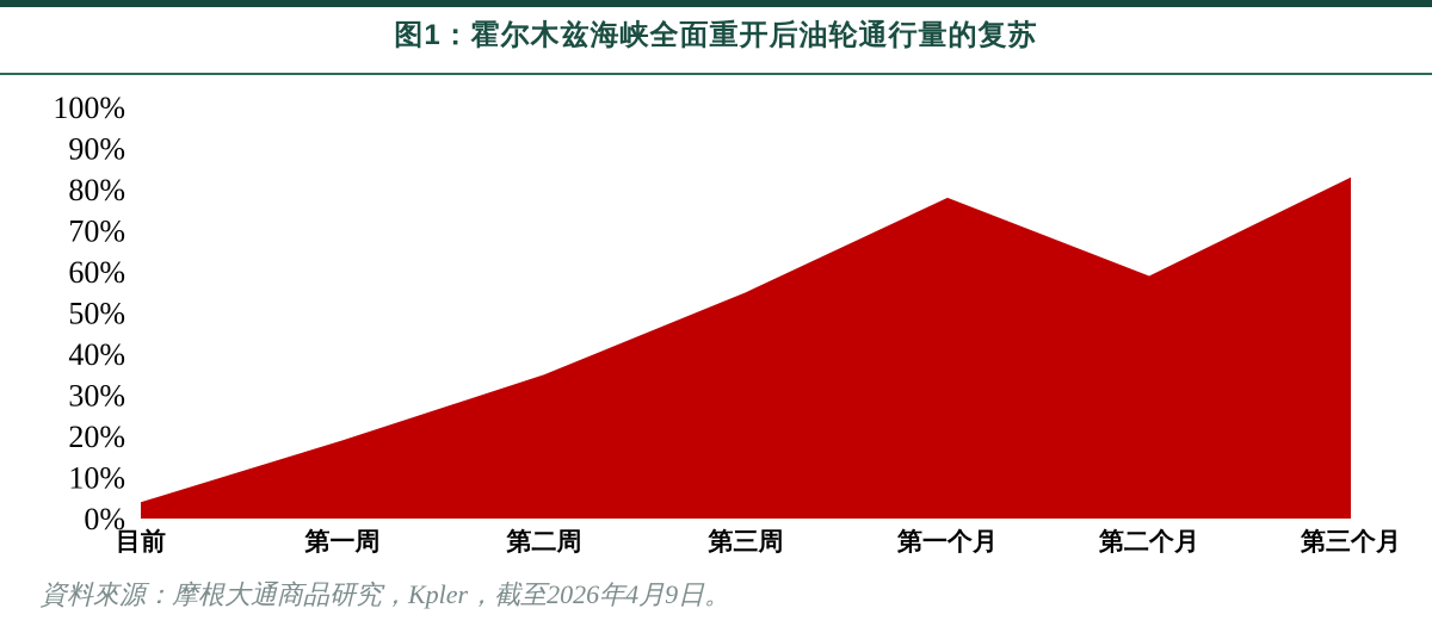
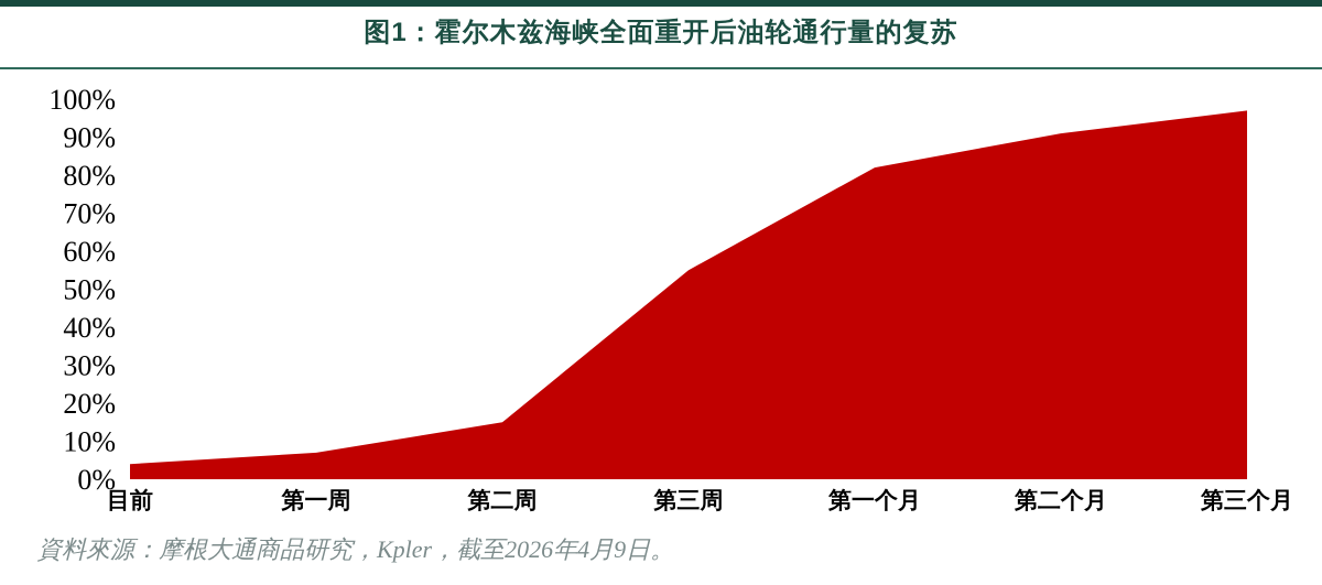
第一周: 19% -> 7%
第二周: 35% -> 15%
第一个月: 78% -> 82%
第二个月: 59% -> 91%
第三个月: 83% -> 97%
